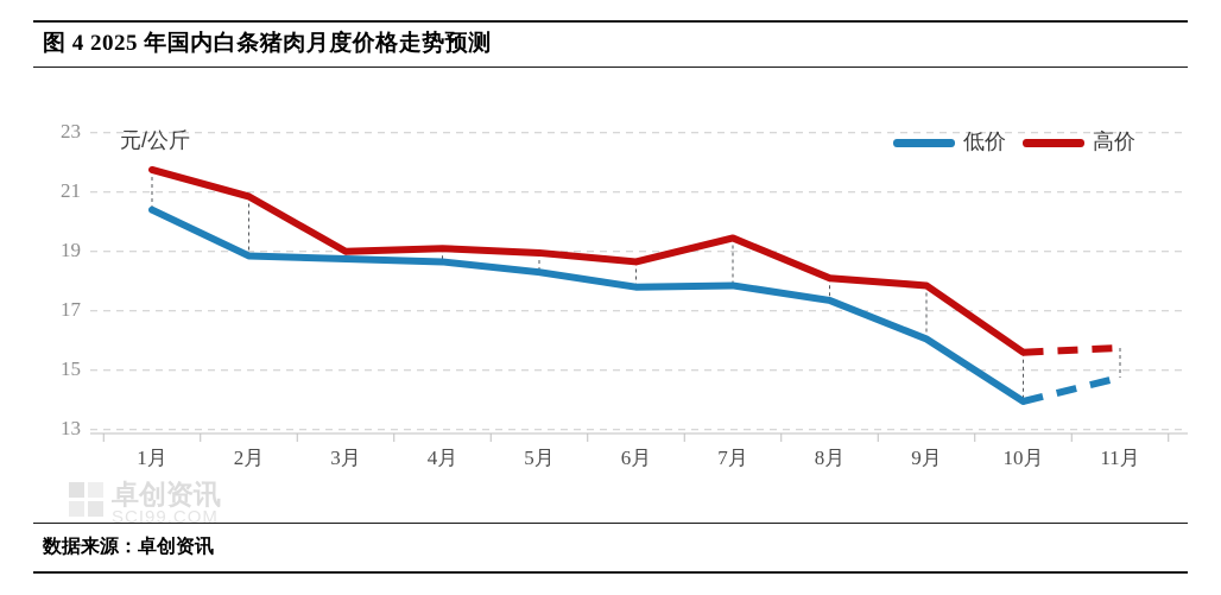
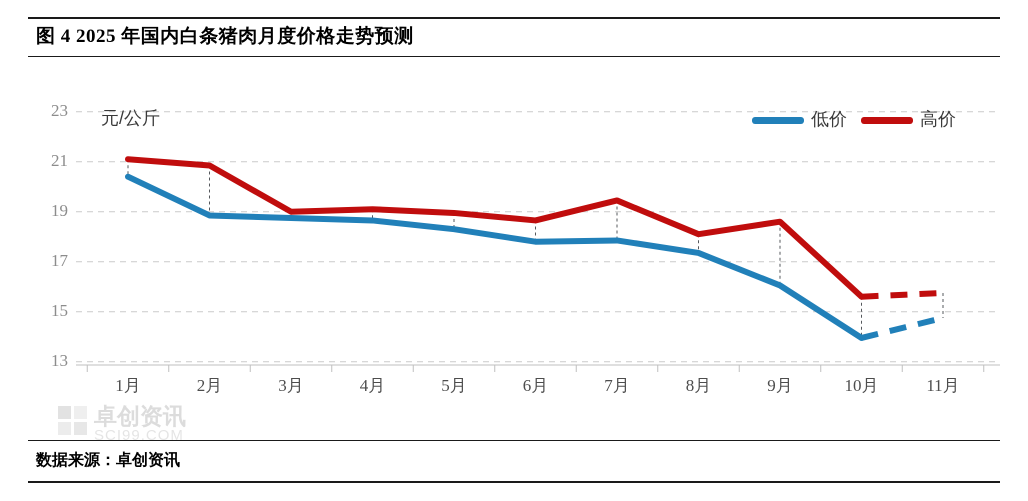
高价/1月: 21.8 -> 21.1
高价/9月: 17.9 -> 18.6
